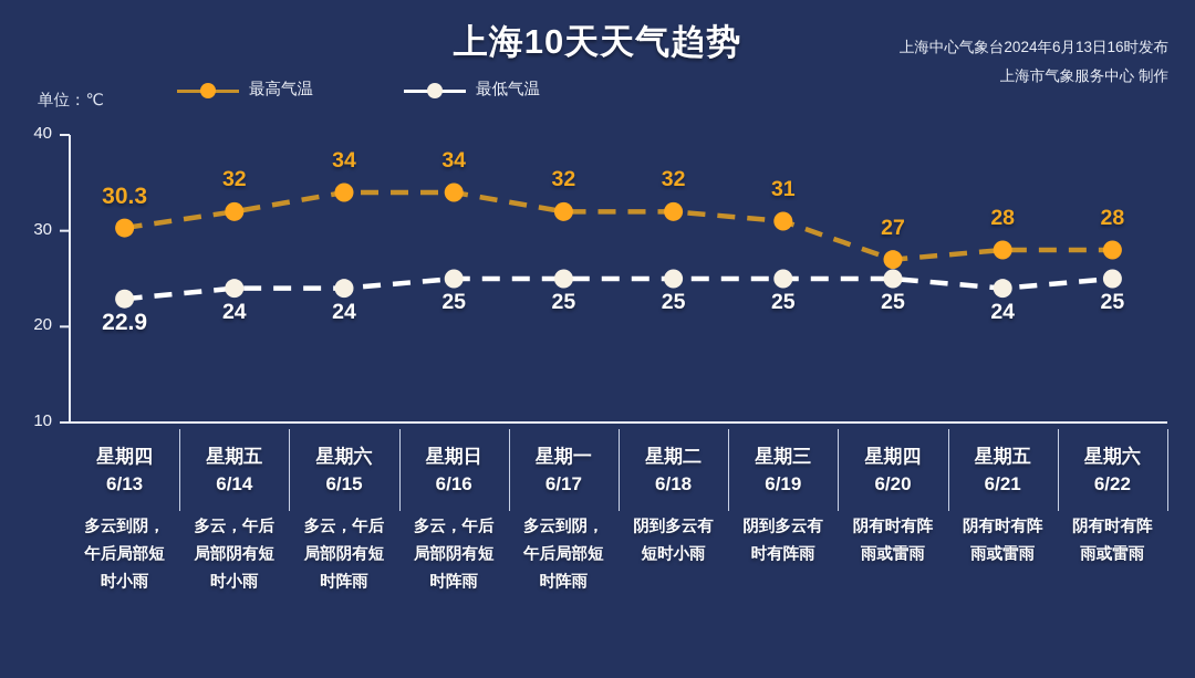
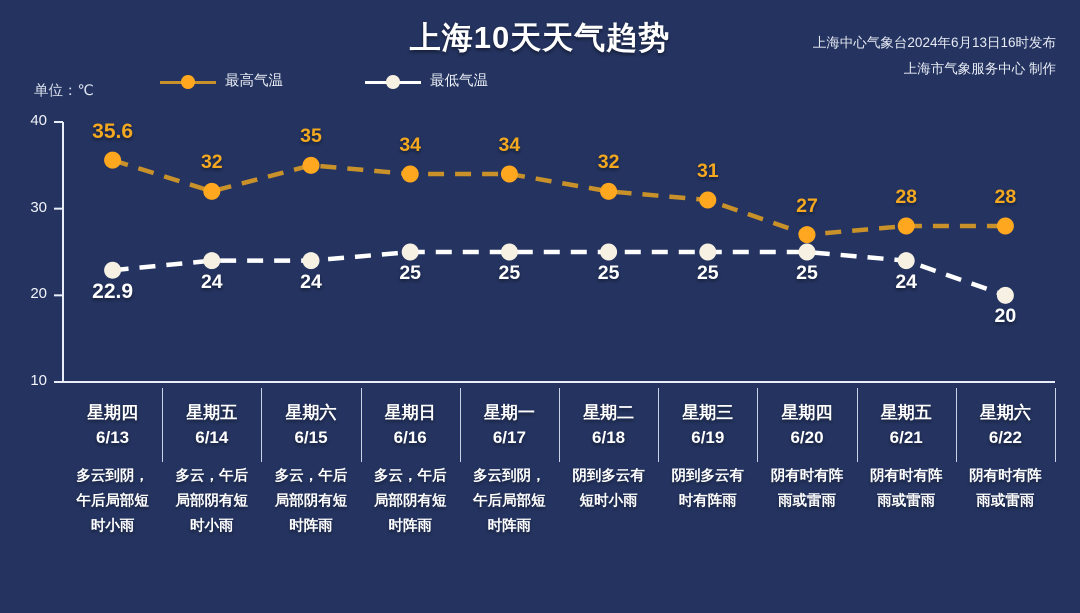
最高气温/6/13: 30.3 -> 35.6
最高气温/6/15: 34 -> 35
最高气温/6/17: 32 -> 34
最低气温/6/22: 25 -> 20
